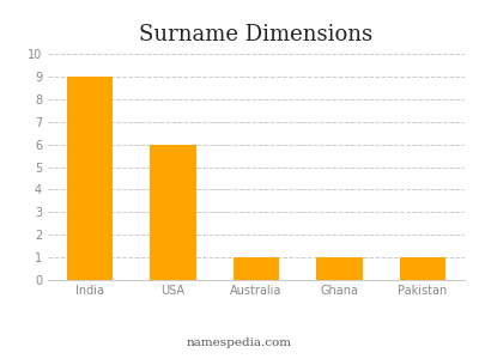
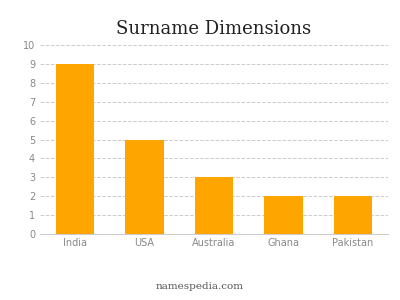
USA: 6 -> 5
Australia: 1 -> 3
Ghana: 1 -> 2
Pakistan: 1 -> 2
